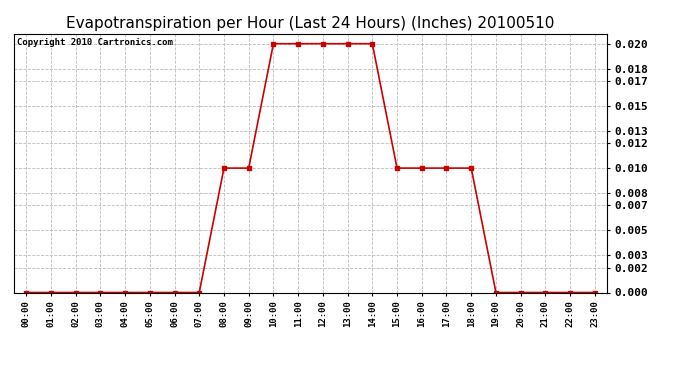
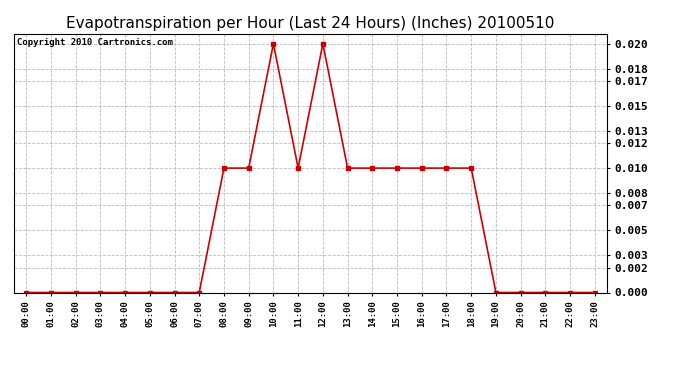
11:00: 0.02 -> 0.01
13:00: 0.02 -> 0.01
14:00: 0.02 -> 0.01
